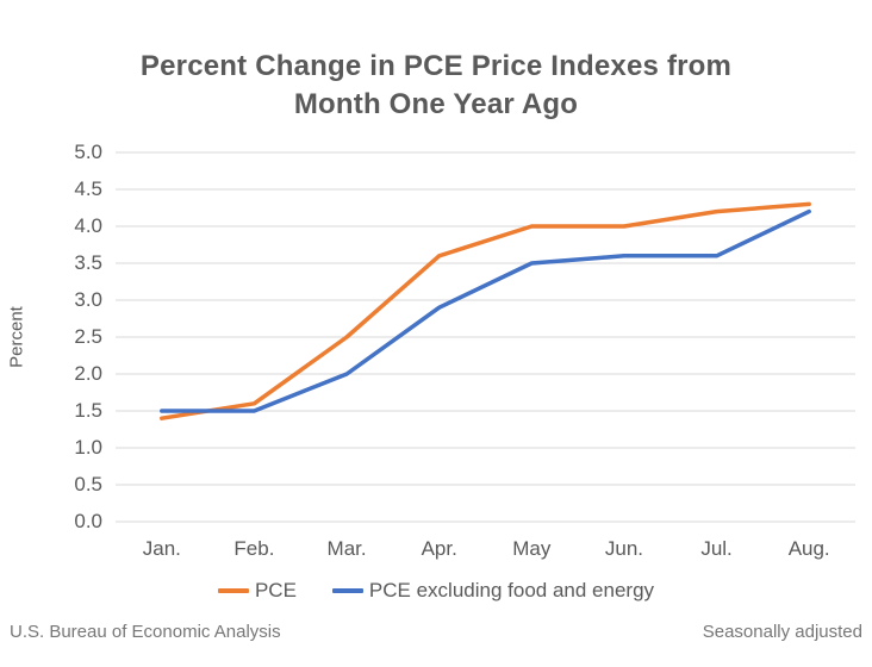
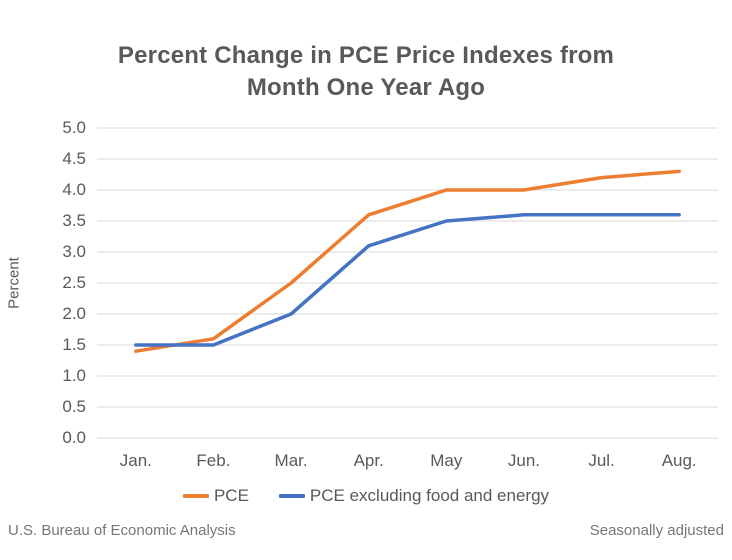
PCE excluding food and energy/Apr.: 2.9 -> 3.1
PCE excluding food and energy/Aug.: 4.2 -> 3.6
